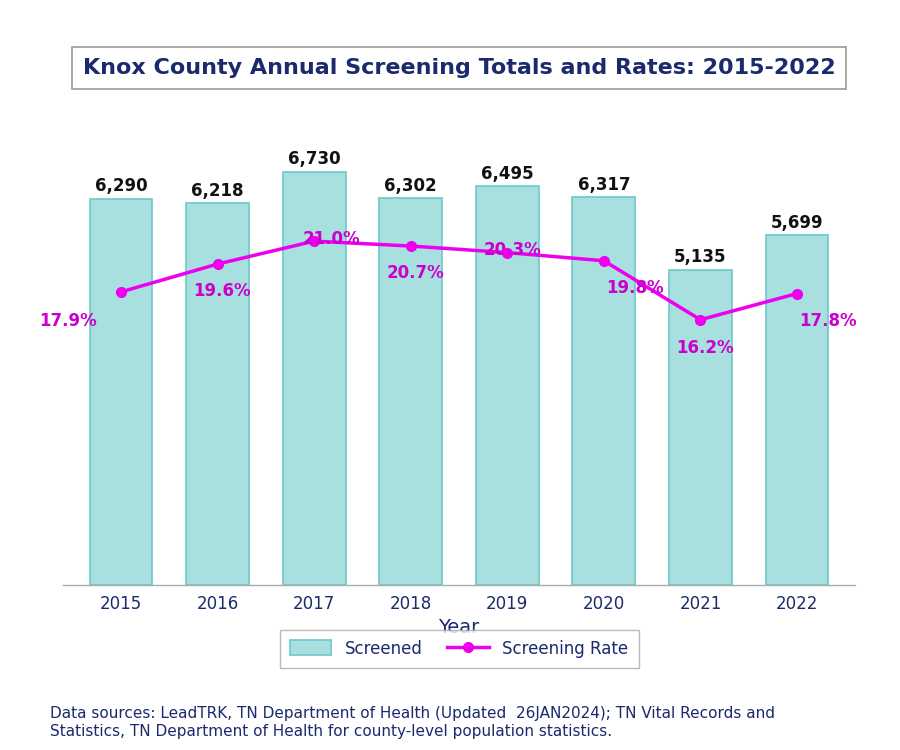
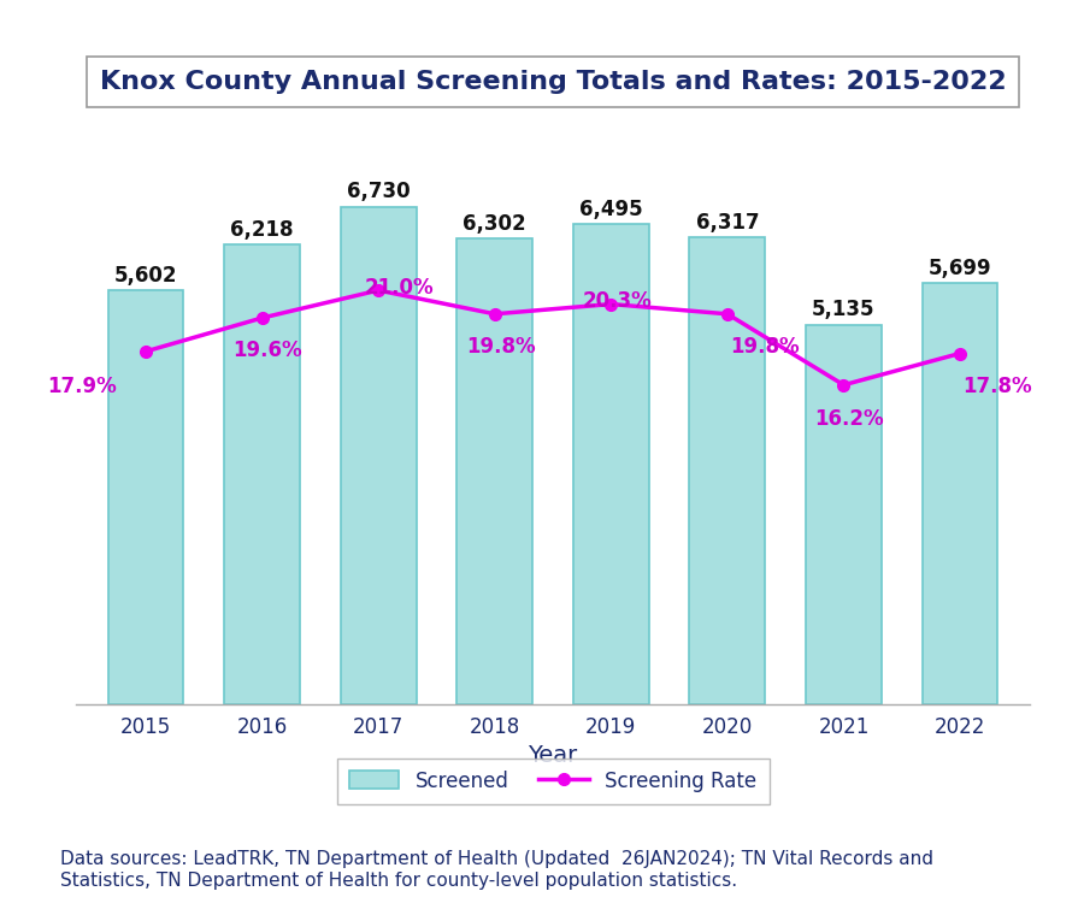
Screened/2015: 6,290 -> 5,602
Screening Rate/2018: 20.7% -> 19.8%
